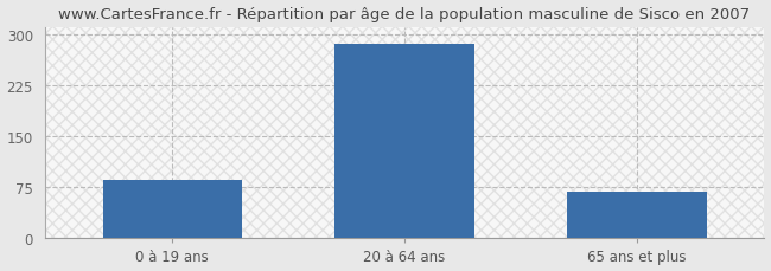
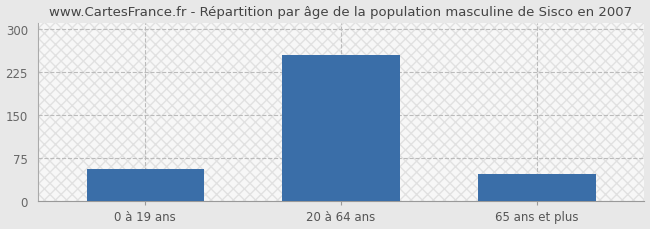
0 à 19 ans: 85 -> 56
20 à 64 ans: 285 -> 254
65 ans et plus: 68 -> 48
